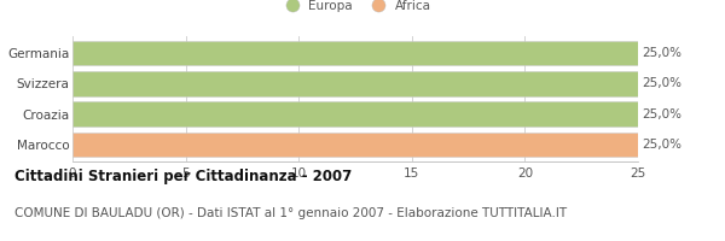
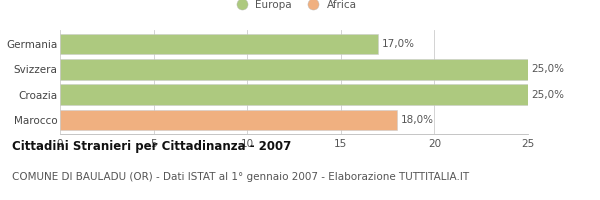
Germania: 25,0% -> 17,0%
Marocco: 25,0% -> 18,0%
